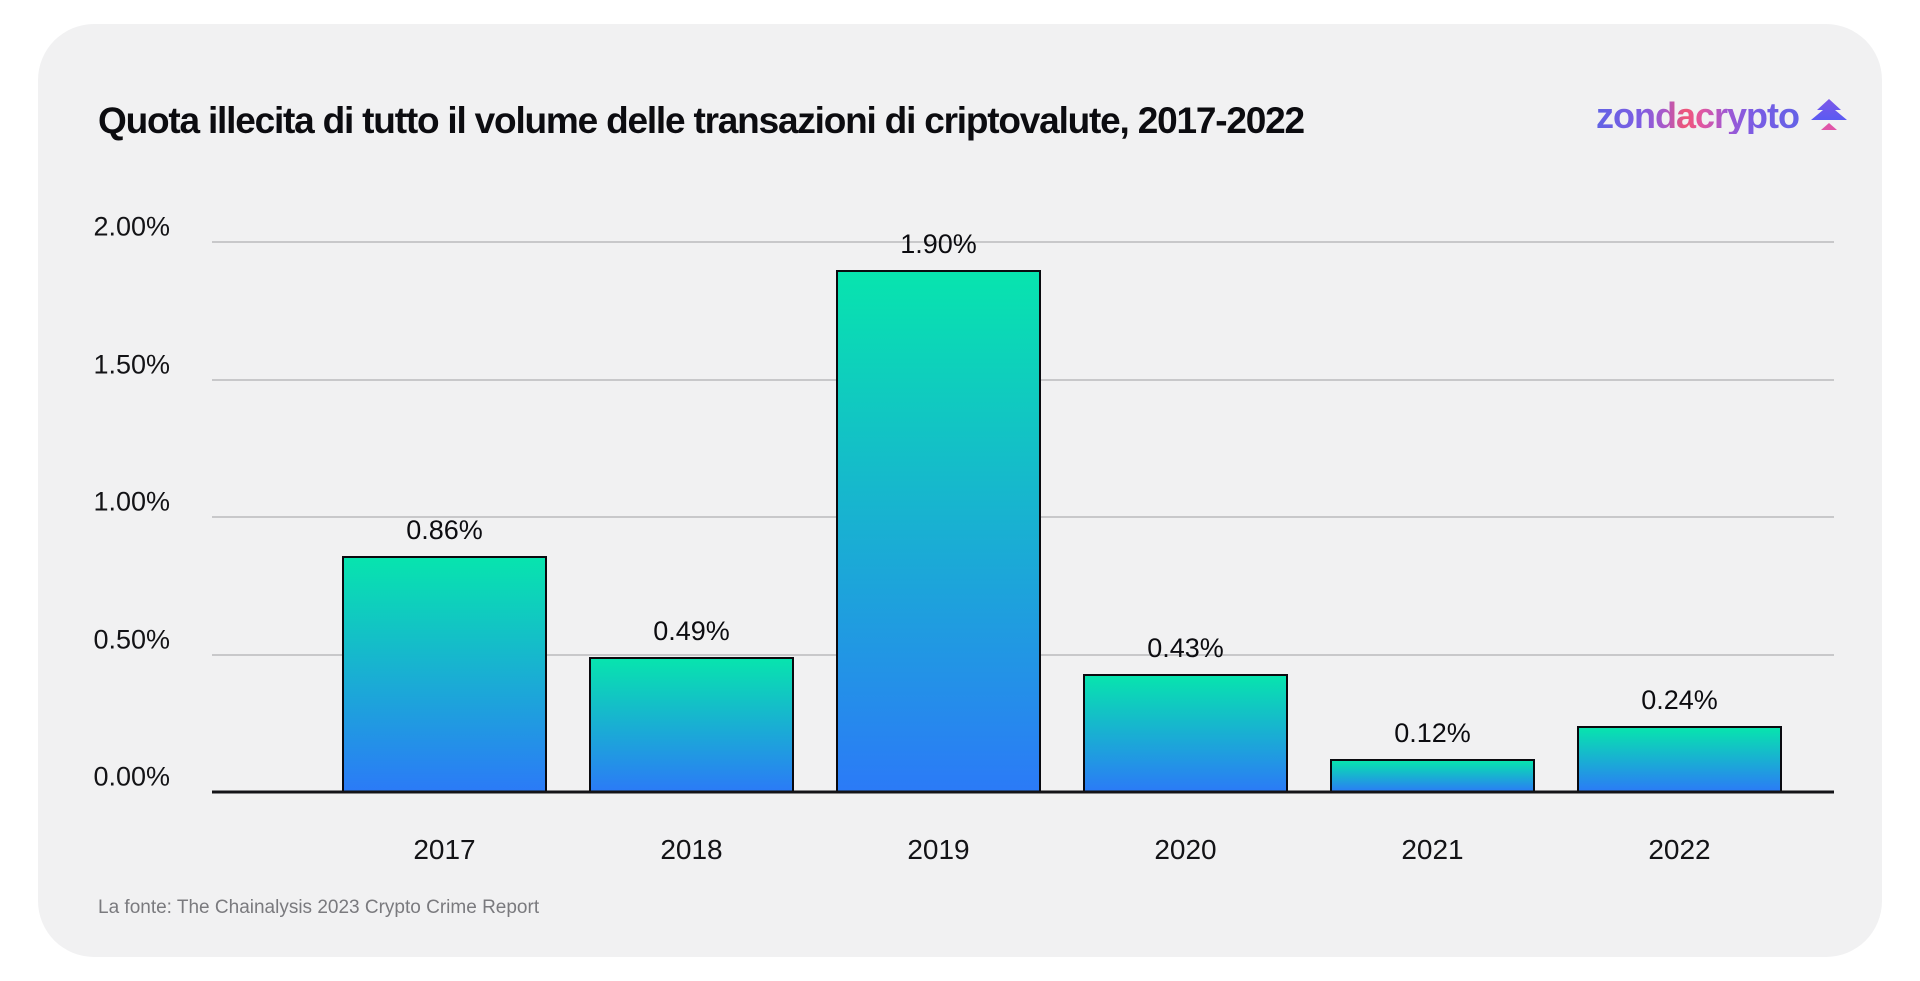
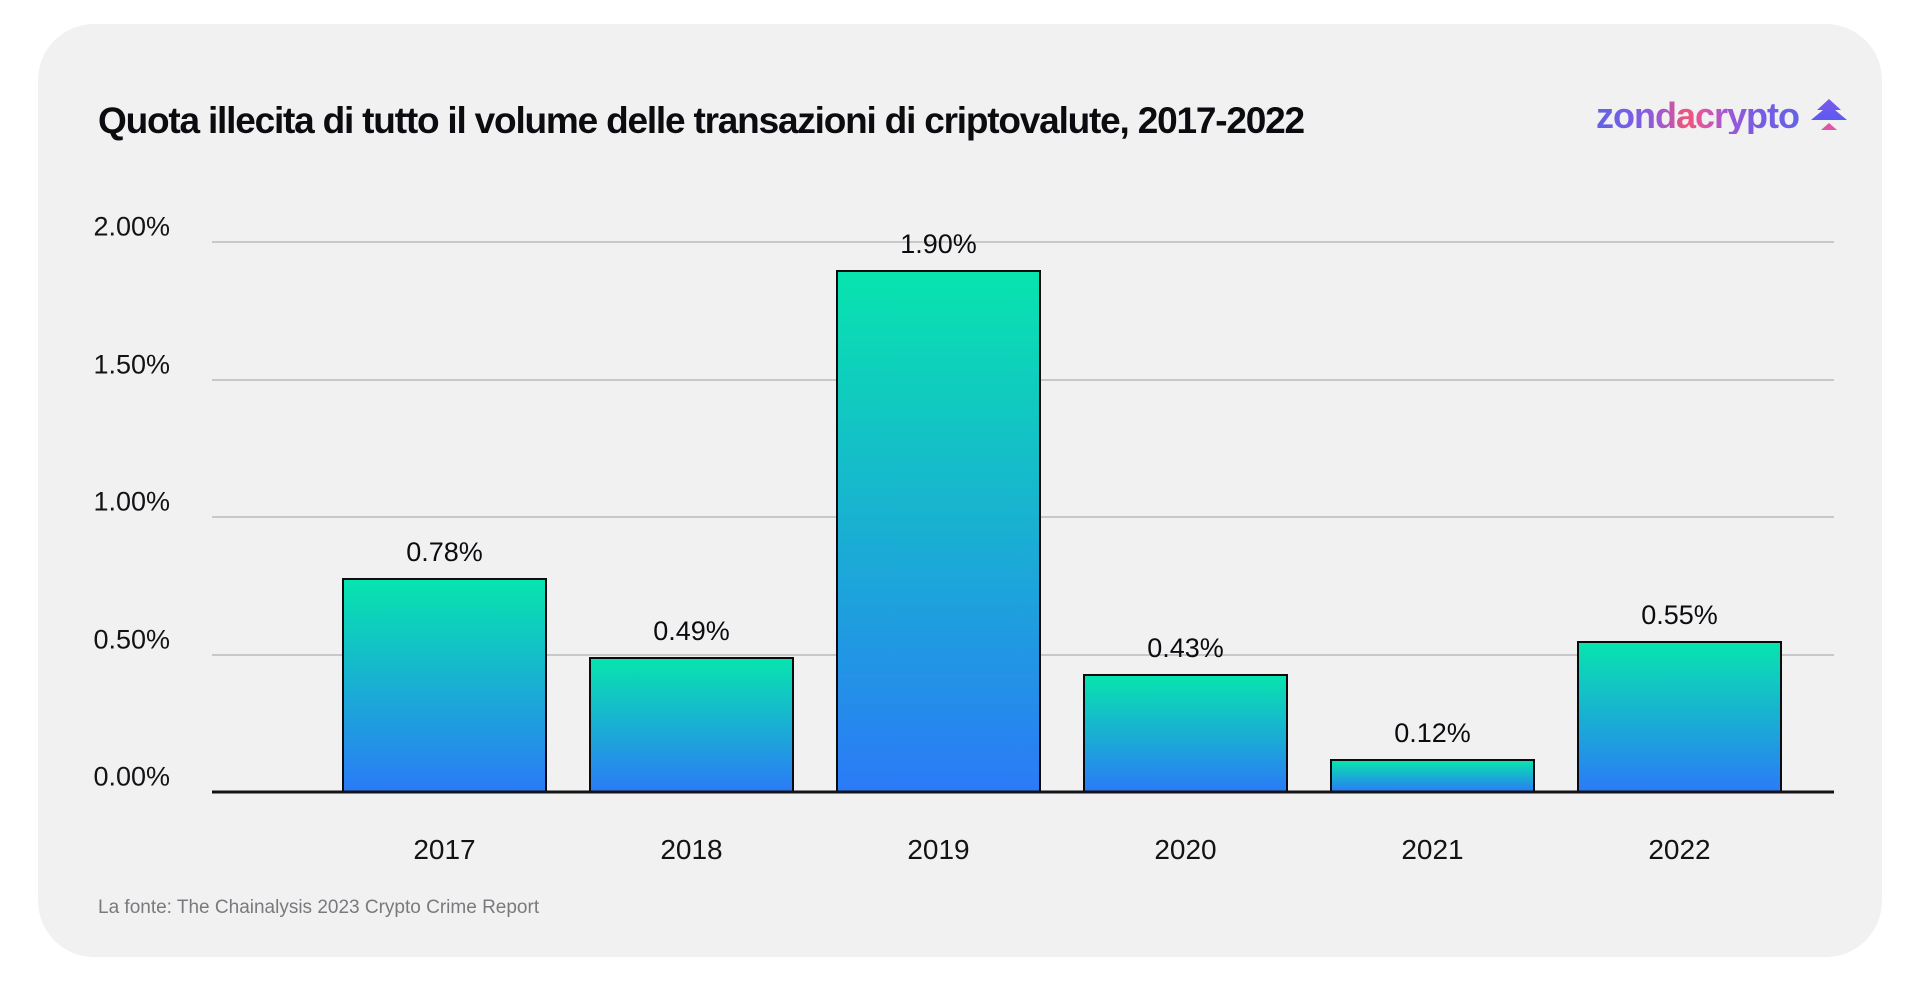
2017: 0.86% -> 0.78%
2022: 0.24% -> 0.55%
